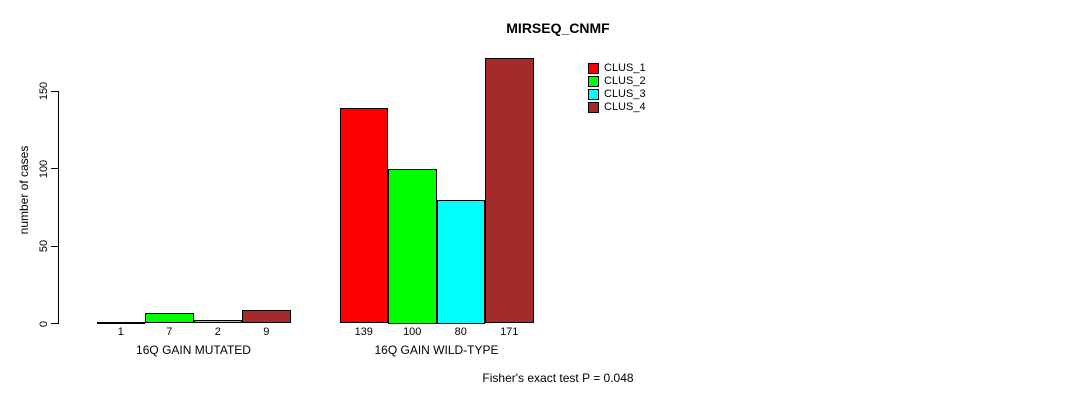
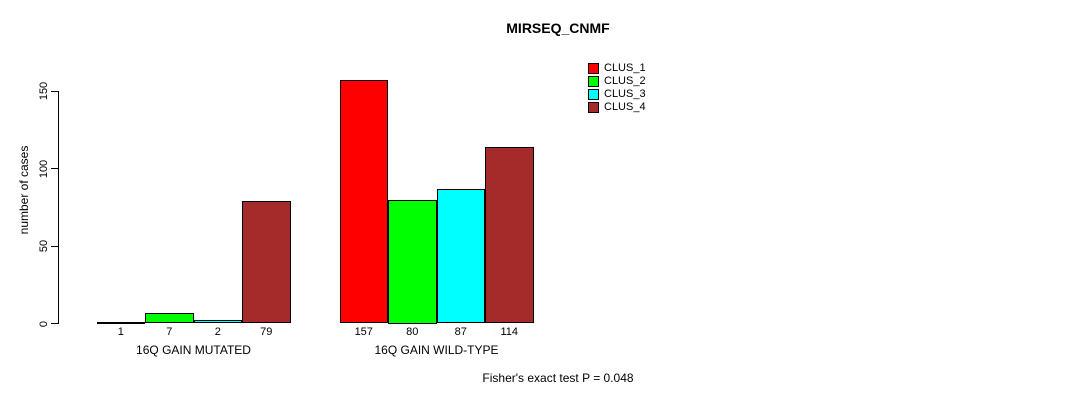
CLUS_4/16Q GAIN MUTATED: 9 -> 79
CLUS_1/16Q GAIN WILD-TYPE: 139 -> 157
CLUS_2/16Q GAIN WILD-TYPE: 100 -> 80
CLUS_3/16Q GAIN WILD-TYPE: 80 -> 87
CLUS_4/16Q GAIN WILD-TYPE: 171 -> 114
